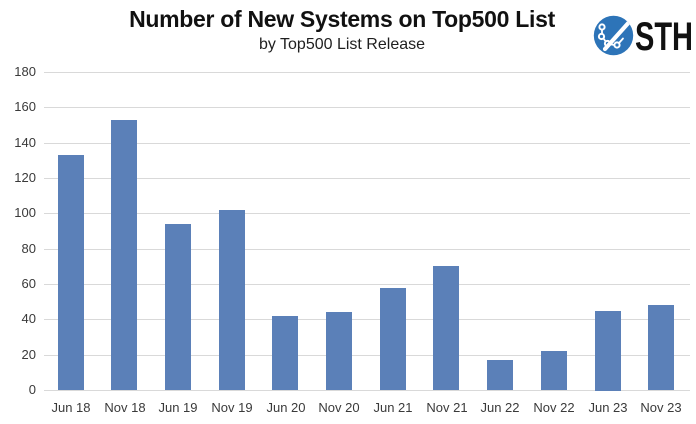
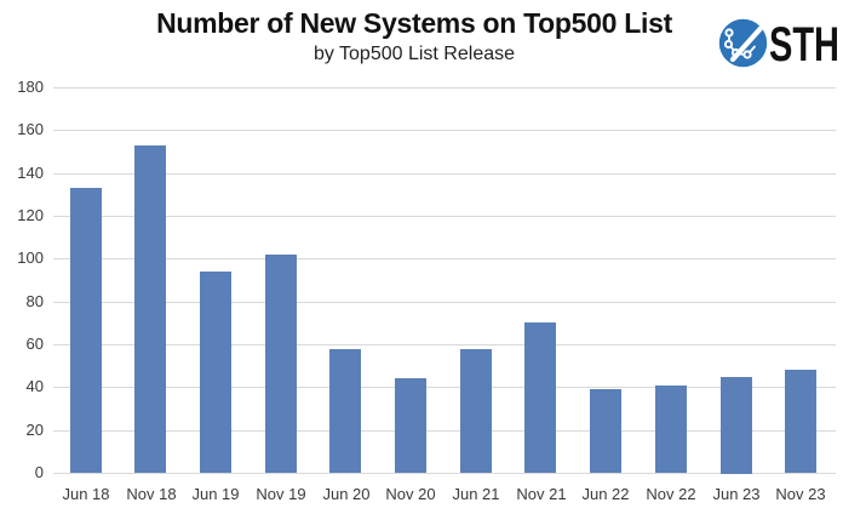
Jun 20: 42 -> 58
Jun 22: 17 -> 39
Nov 22: 22 -> 41
